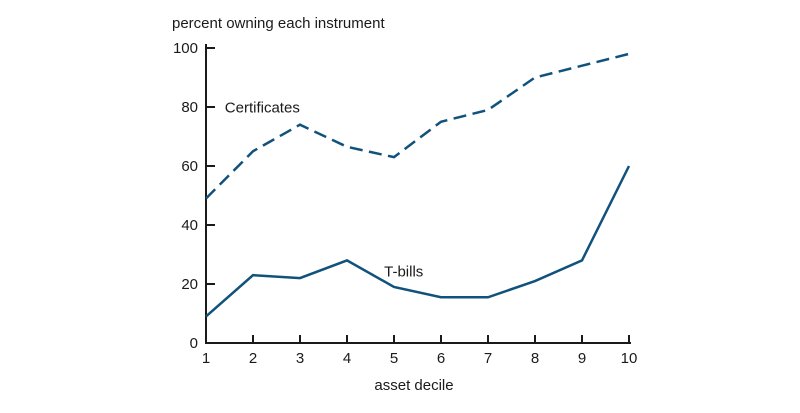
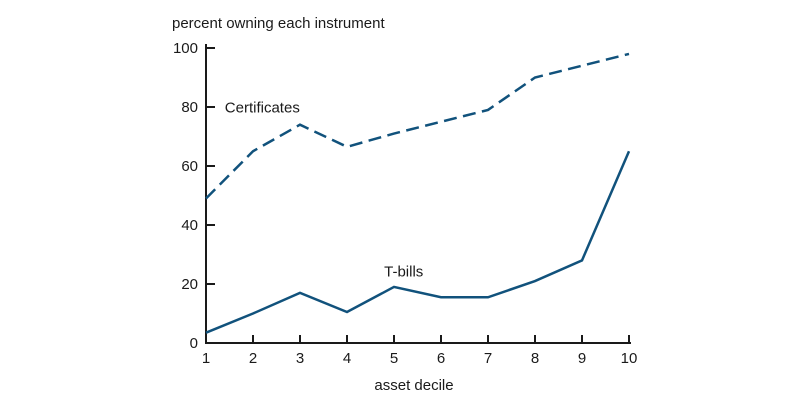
T-bills/1: 9 -> 4
T-bills/2: 23 -> 10
T-bills/3: 22 -> 17
T-bills/4: 28 -> 10
Certificates/5: 63 -> 71
T-bills/10: 60 -> 65
